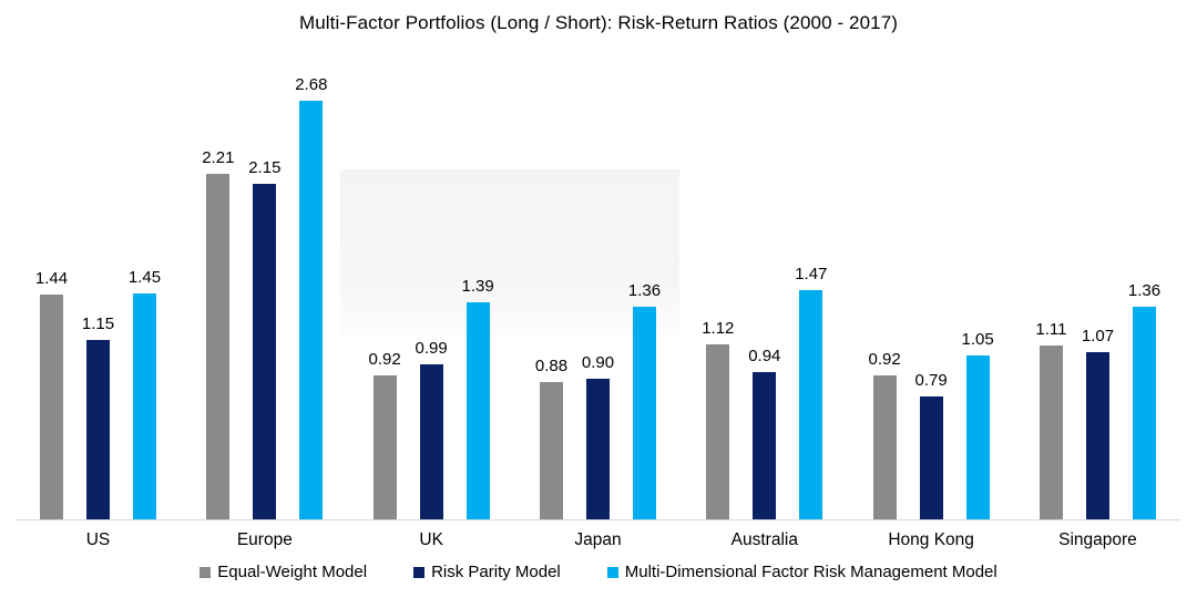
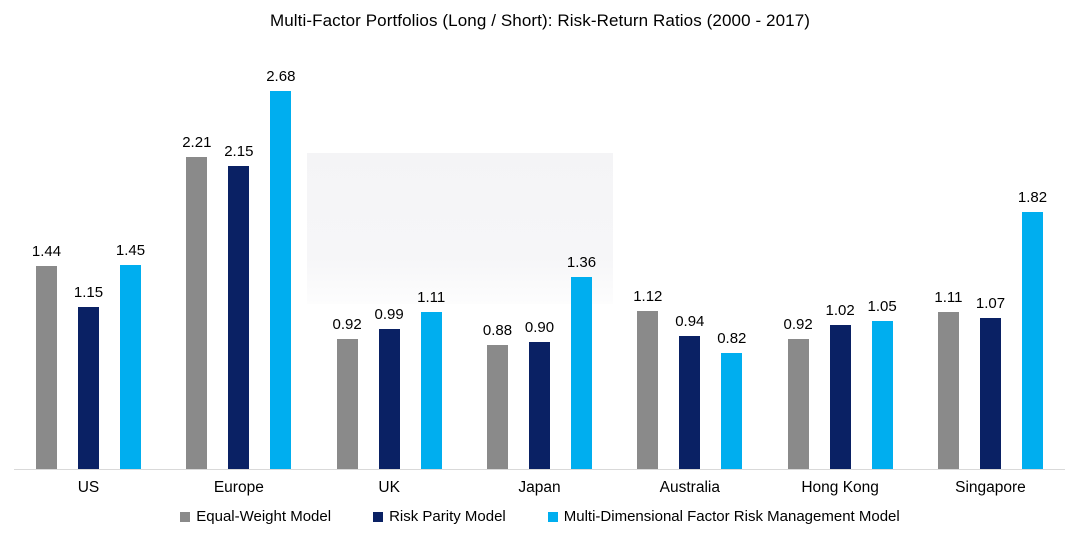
Multi-Dimensional Factor Risk Management Model/UK: 1.39 -> 1.11
Multi-Dimensional Factor Risk Management Model/Australia: 1.47 -> 0.82
Risk Parity Model/Hong Kong: 0.79 -> 1.02
Multi-Dimensional Factor Risk Management Model/Singapore: 1.36 -> 1.82
